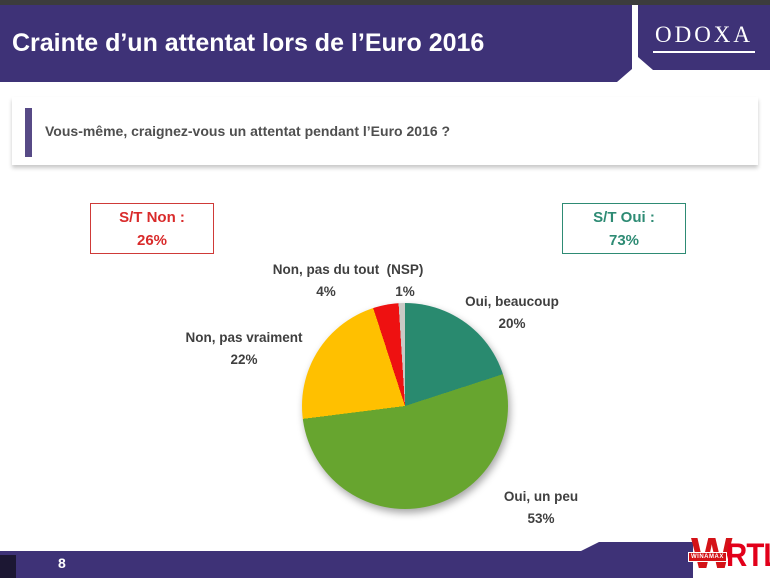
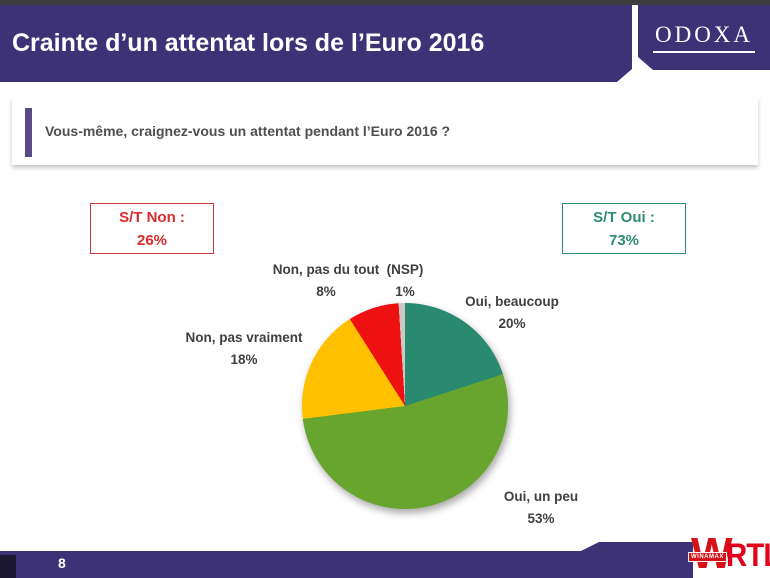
Non, pas vraiment: 22% -> 18%
Non, pas du tout: 4% -> 8%
